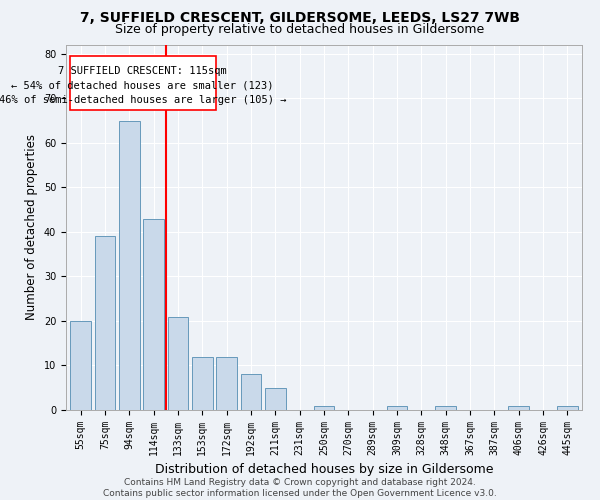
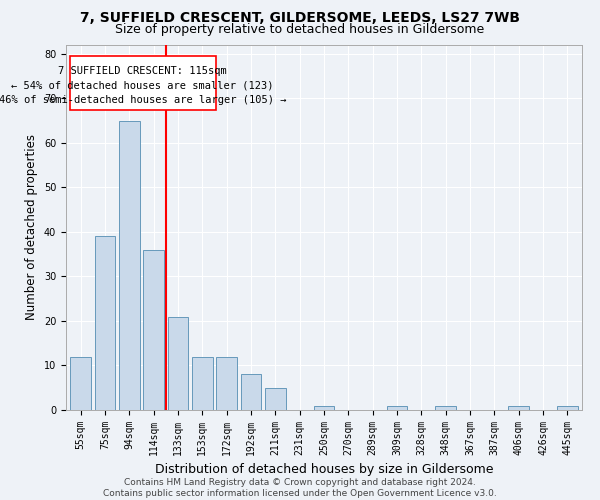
55sqm: 20 -> 12
114sqm: 43 -> 36
